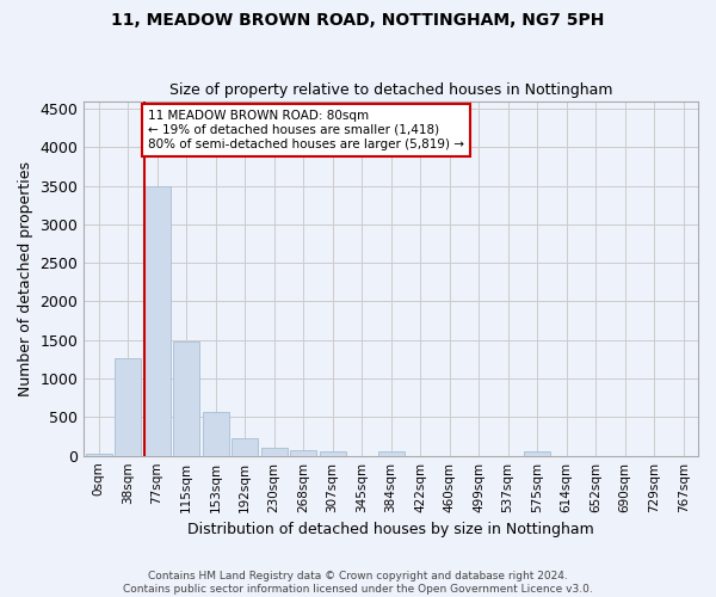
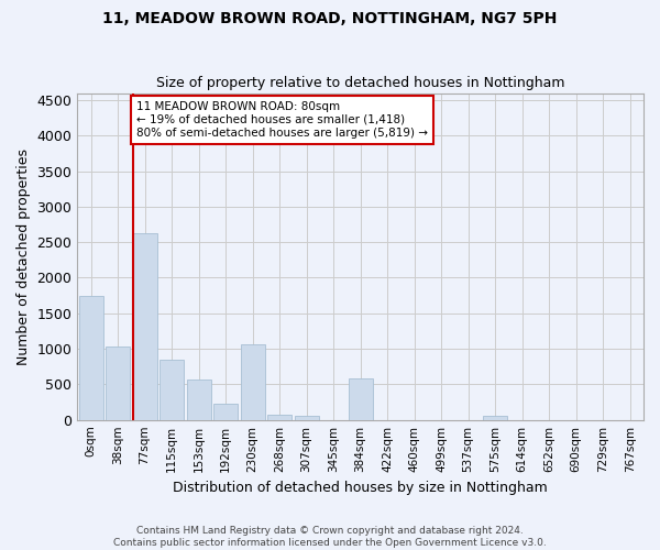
0sqm: 20 -> 1740
38sqm: 1270 -> 1040
77sqm: 3500 -> 2620
115sqm: 1480 -> 840
230sqm: 110 -> 1060
384sqm: 60 -> 580
